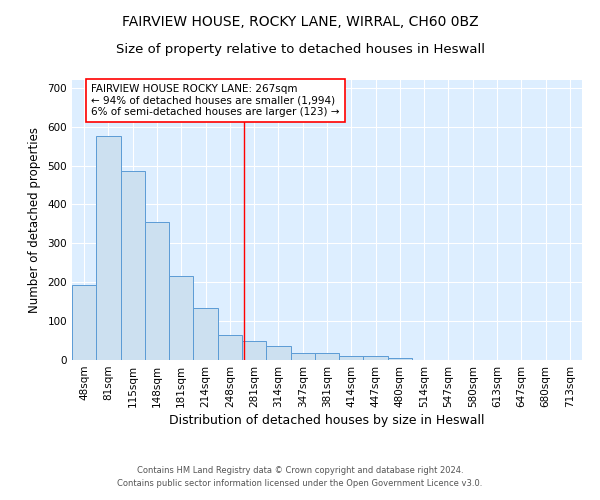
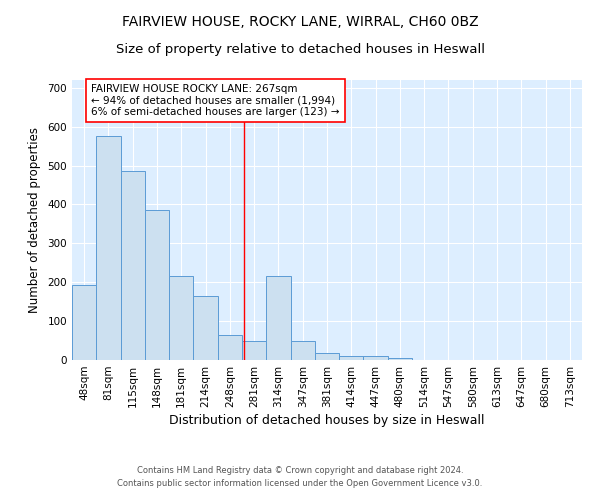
148sqm: 355 -> 385
214sqm: 133 -> 165
314sqm: 35 -> 215
347sqm: 18 -> 50
